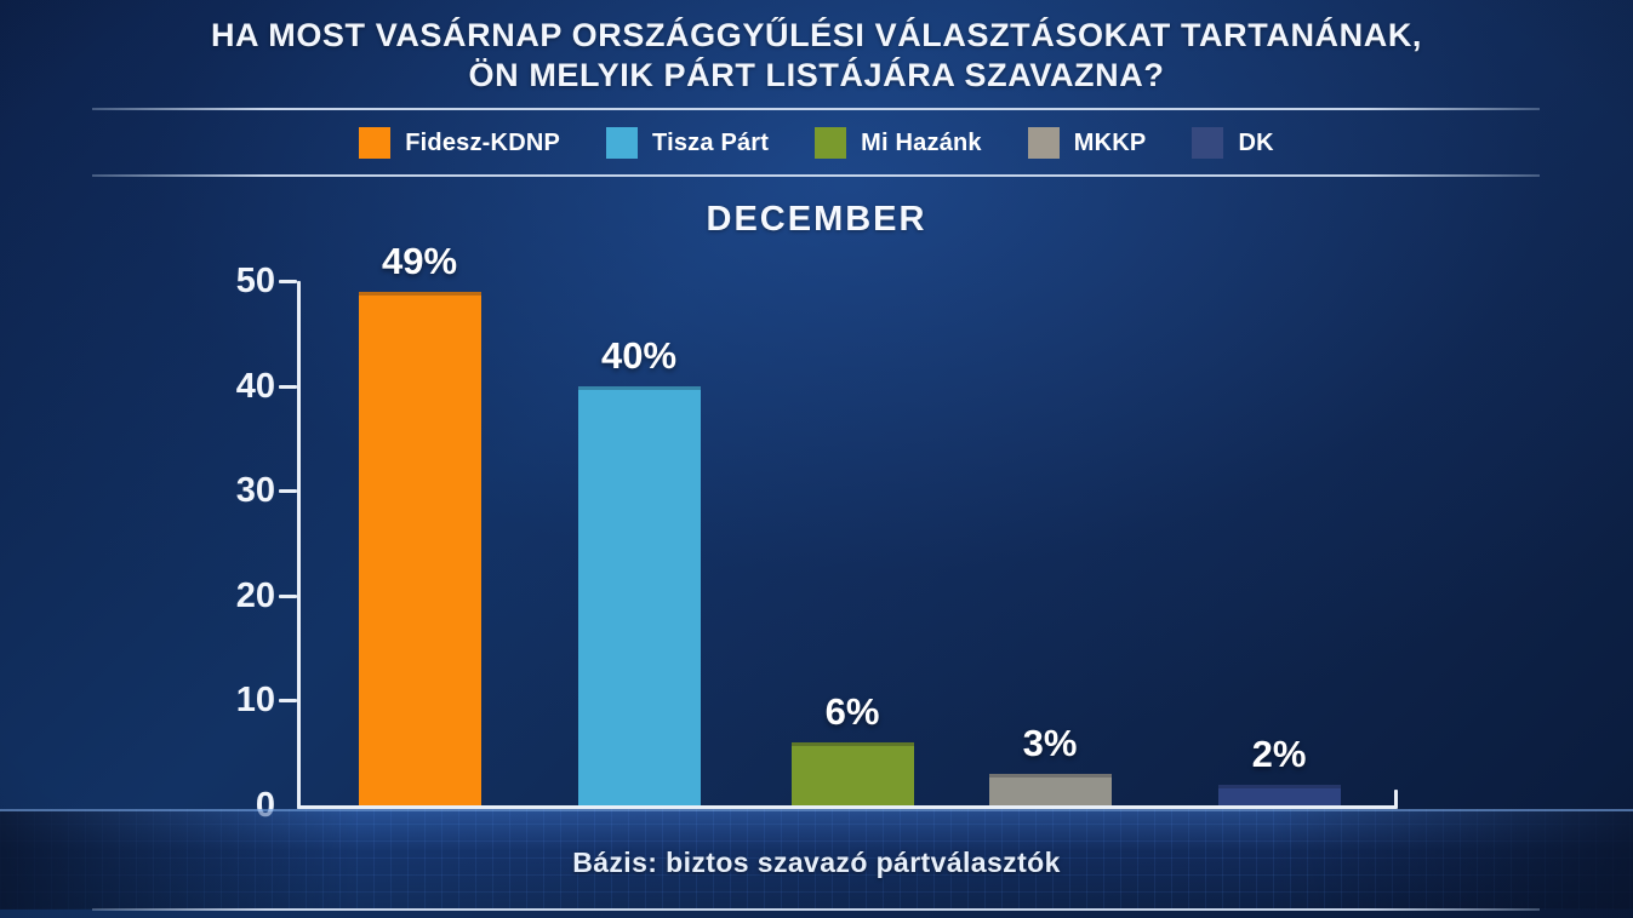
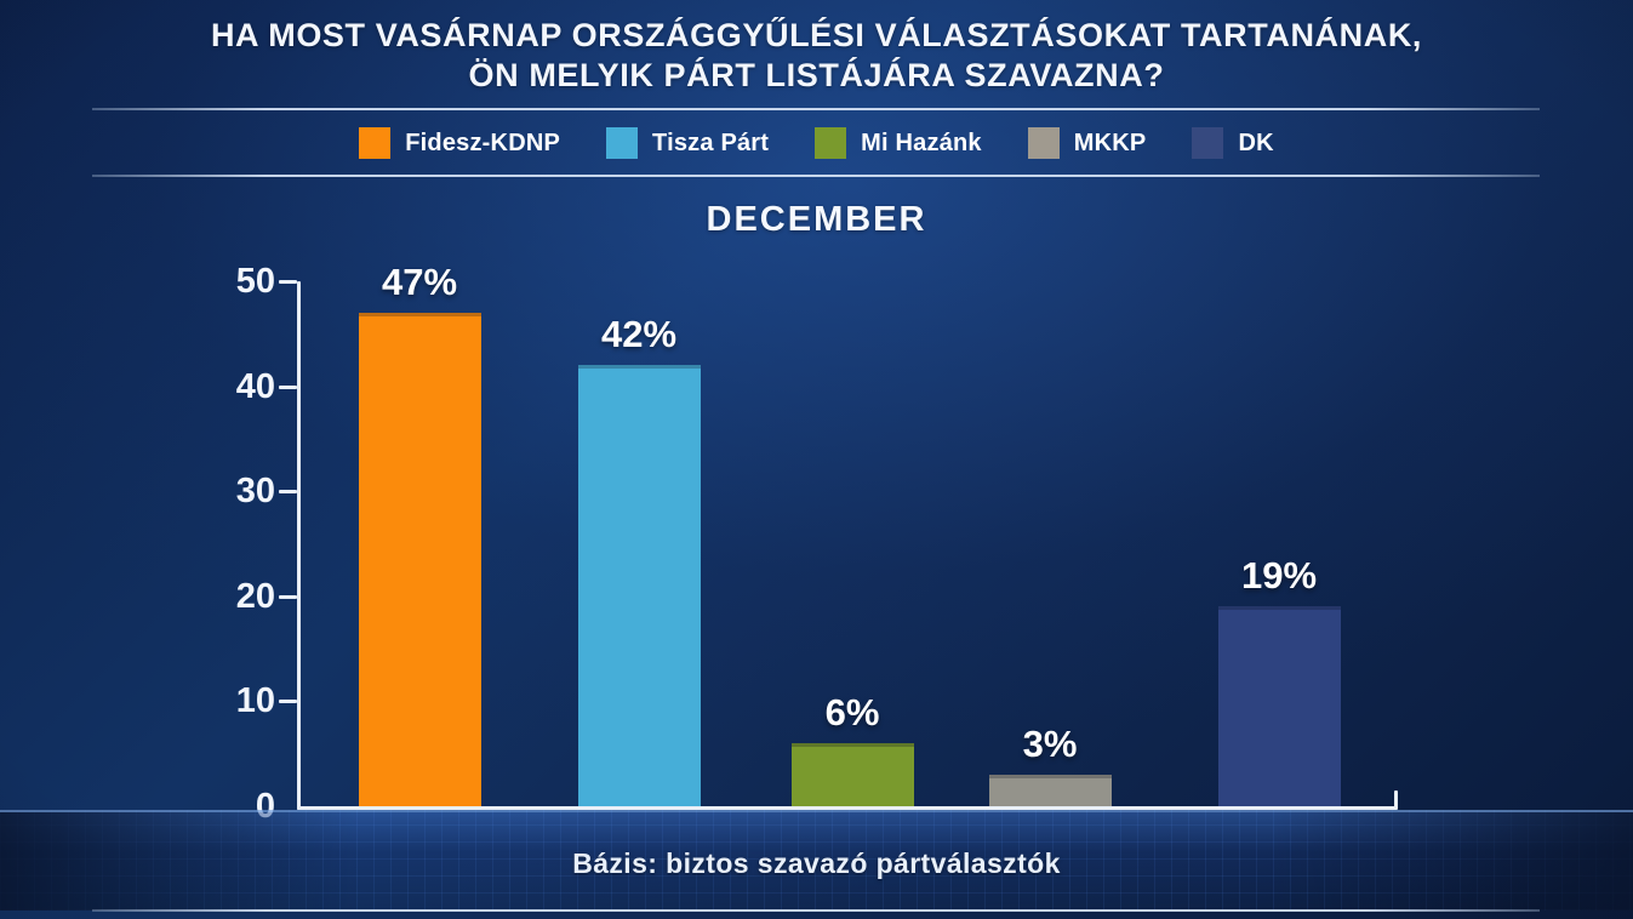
Fidesz-KDNP: 49% -> 47%
Tisza Párt: 40% -> 42%
DK: 2% -> 19%
